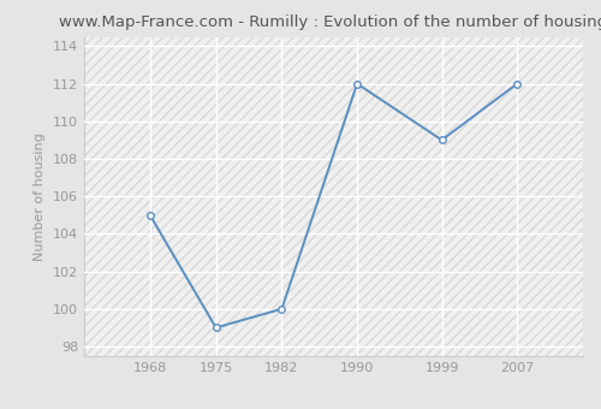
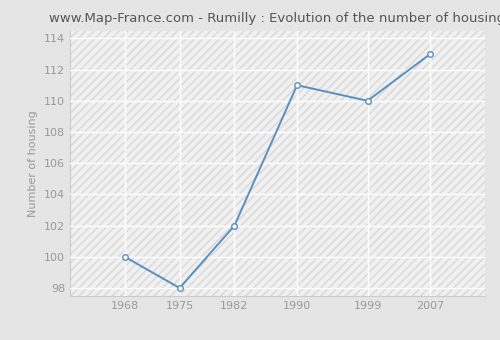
1968: 105 -> 100
1975: 99 -> 98
1982: 100 -> 102
1990: 112 -> 111
1999: 109 -> 110
2007: 112 -> 113
